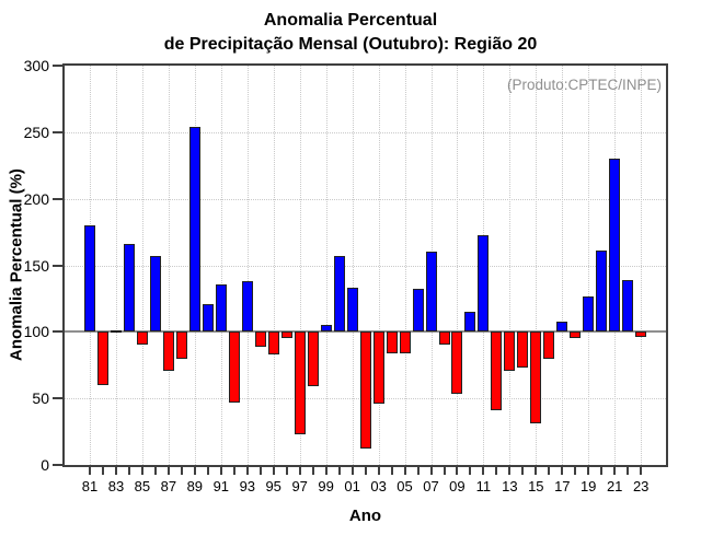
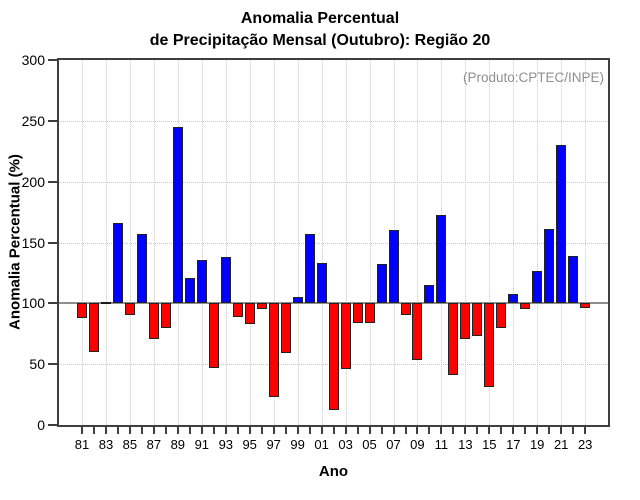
81: 180 -> 88
89: 254 -> 245
